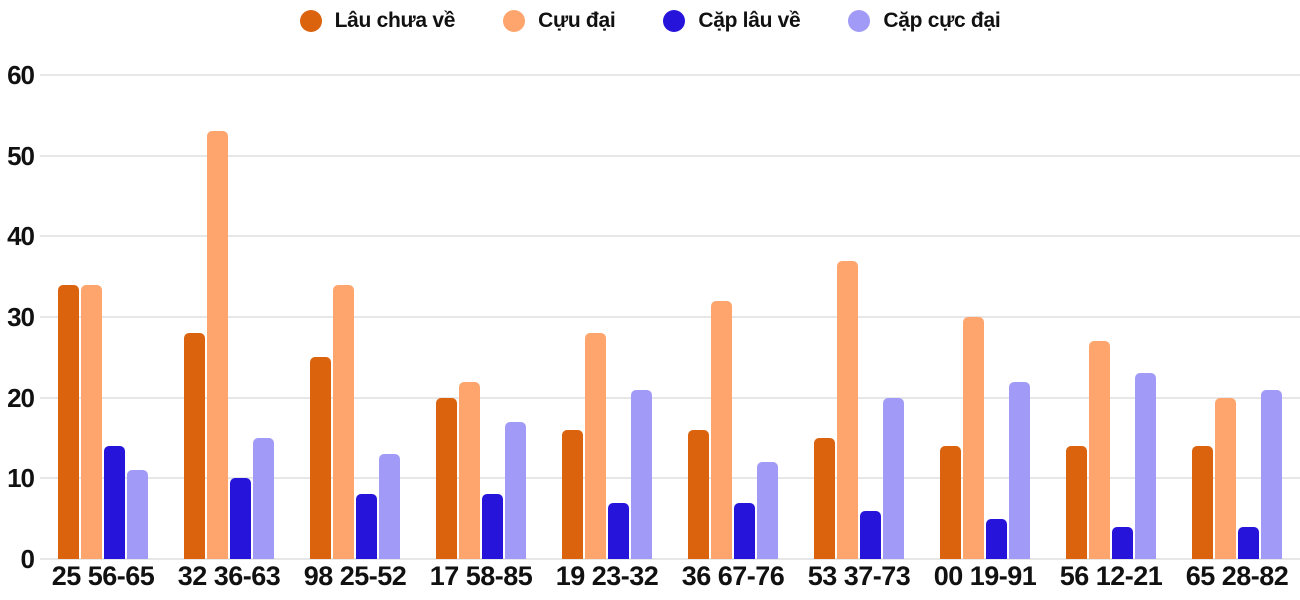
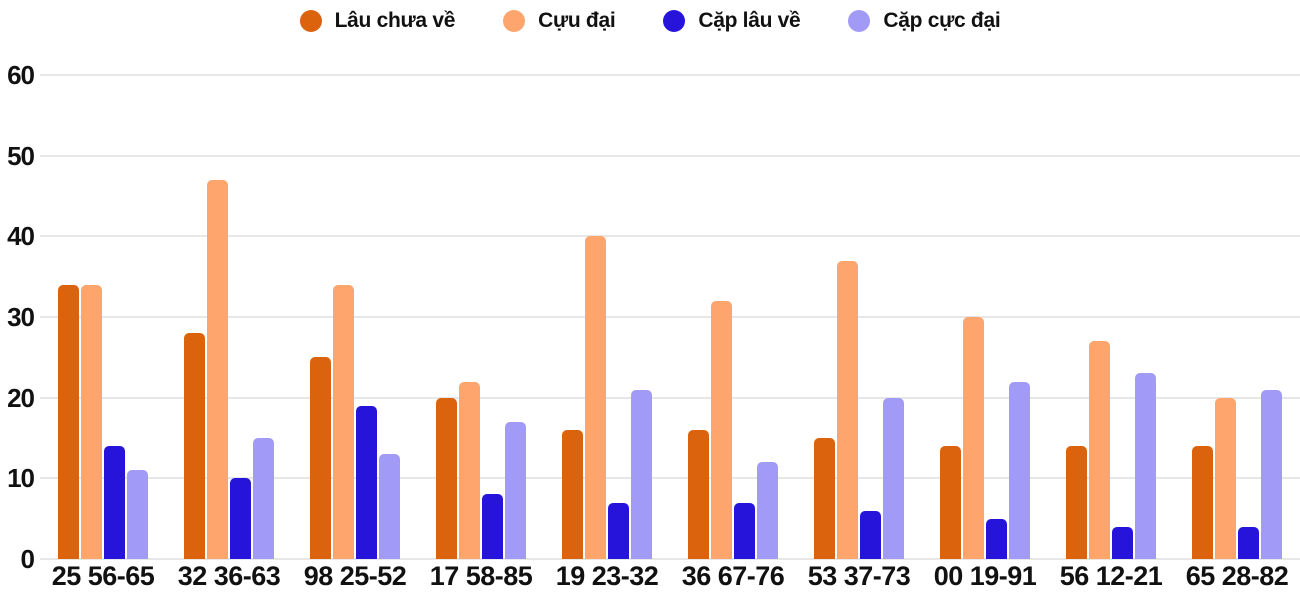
Cựu đại/32 36-63: 53 -> 47
Cặp lâu về/98 25-52: 8 -> 19
Cựu đại/19 23-32: 28 -> 40
